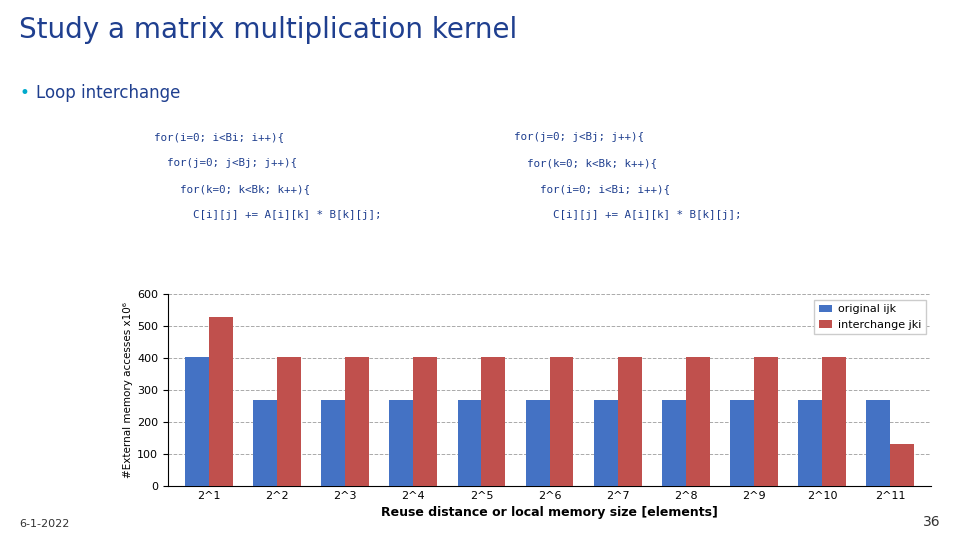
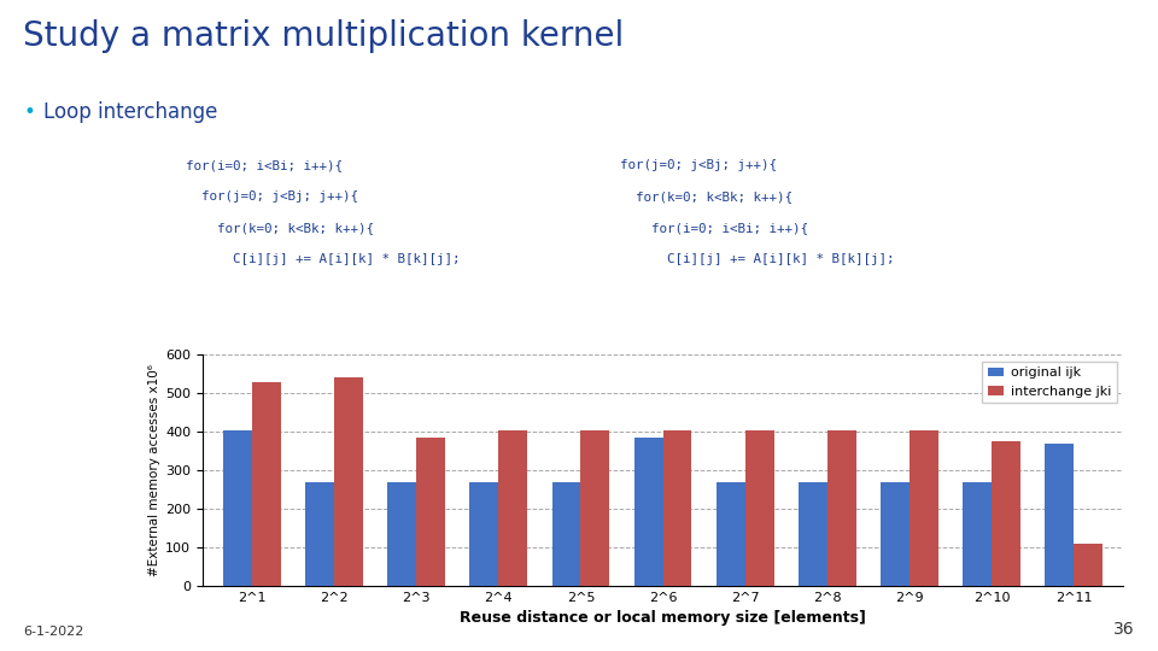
interchange jki/2^2: 403 -> 540
interchange jki/2^3: 403 -> 385
original ijk/2^6: 270 -> 385
interchange jki/2^10: 403 -> 375
original ijk/2^11: 270 -> 370
interchange jki/2^11: 130 -> 110
